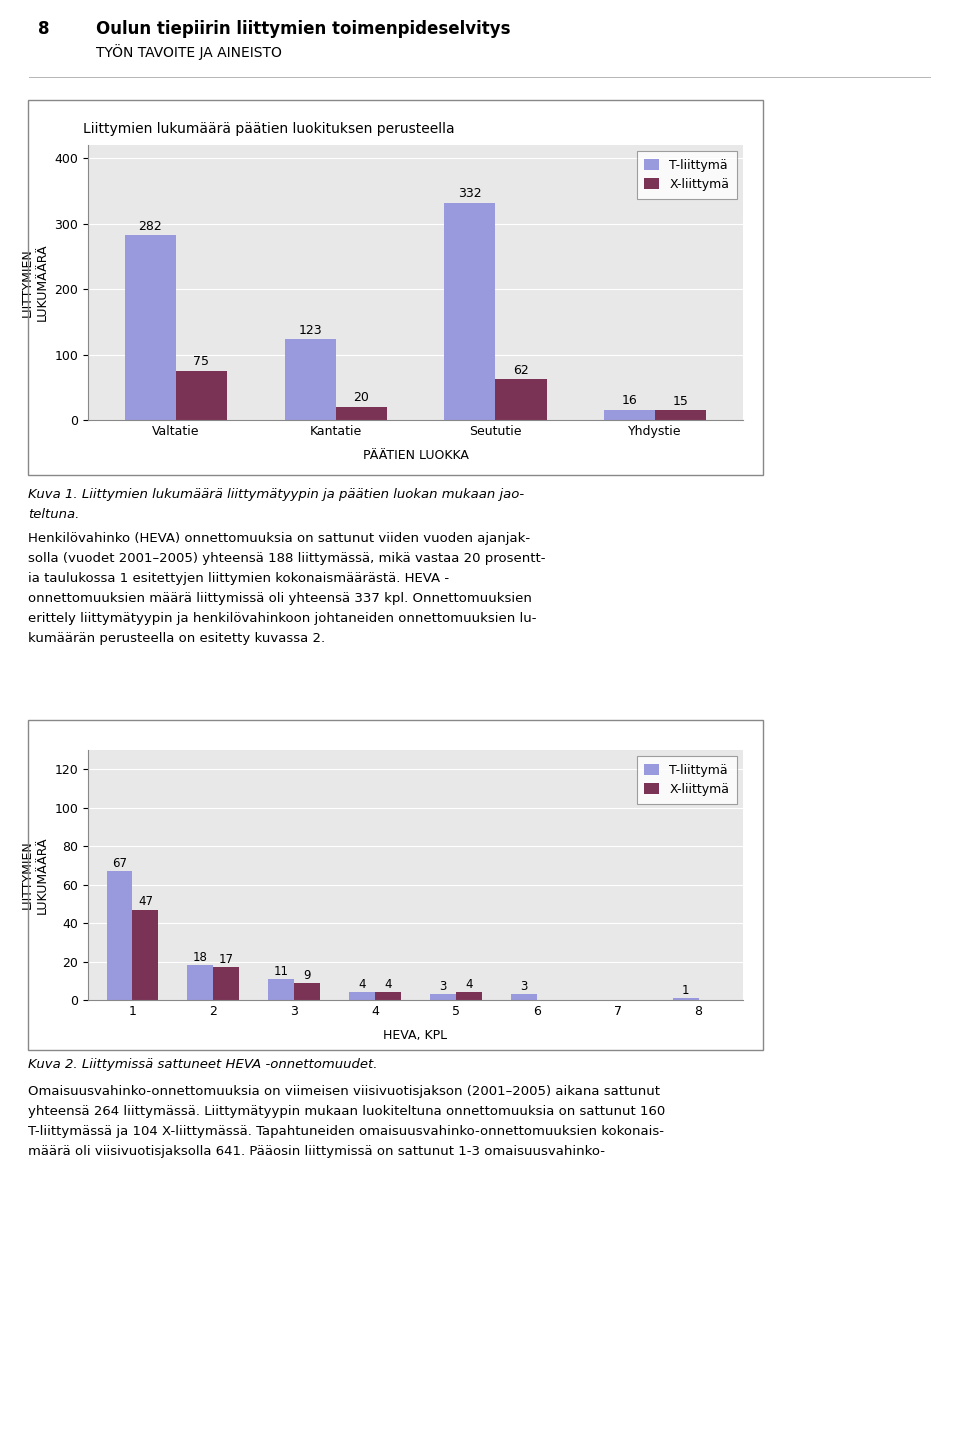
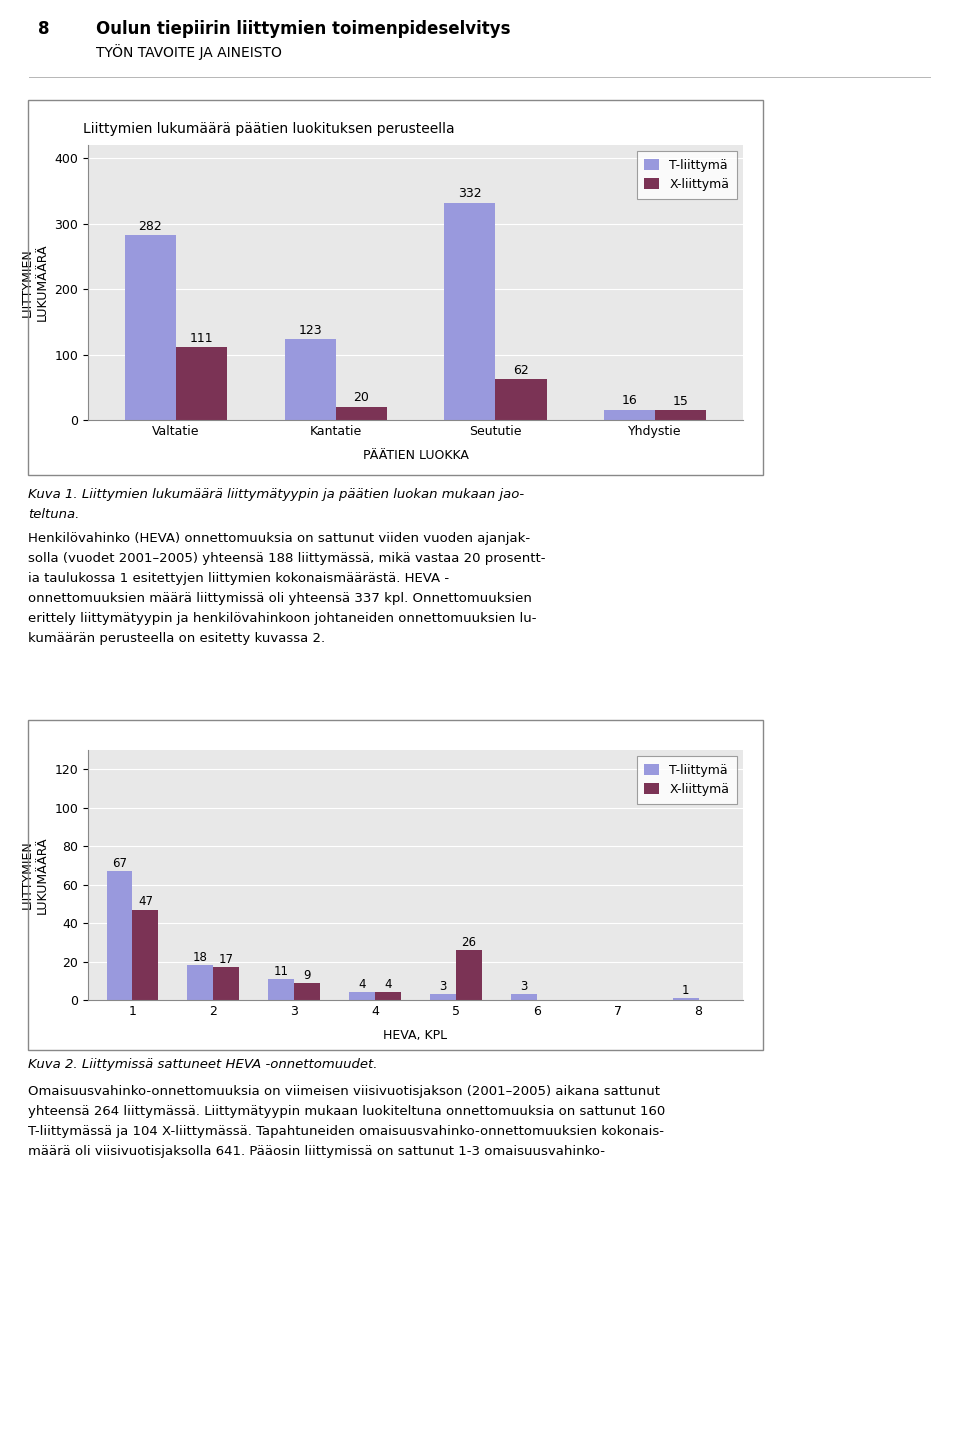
X-liittymä/Valtatie: 75 -> 111
X-liittymä/5: 4 -> 26
